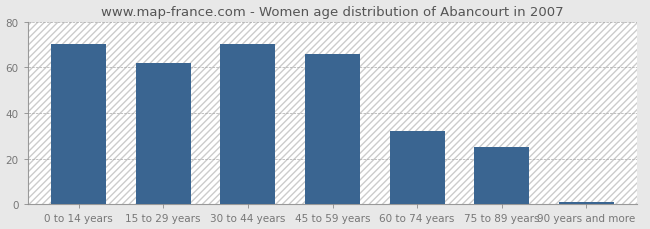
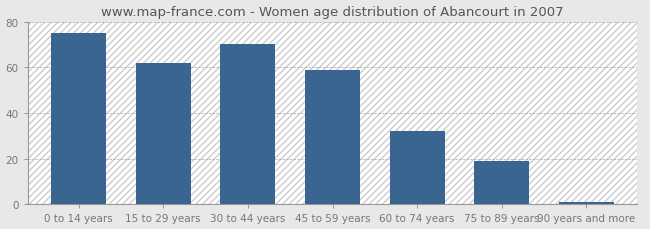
0 to 14 years: 70 -> 75
45 to 59 years: 66 -> 59
75 to 89 years: 25 -> 19
